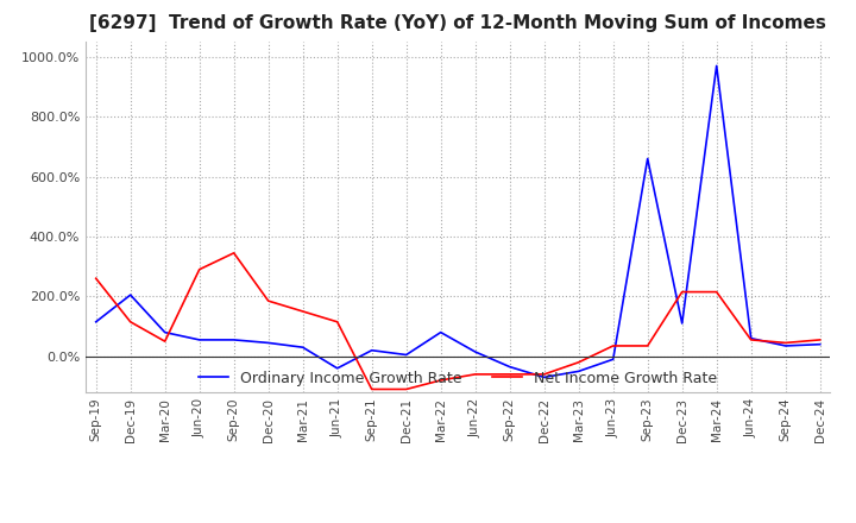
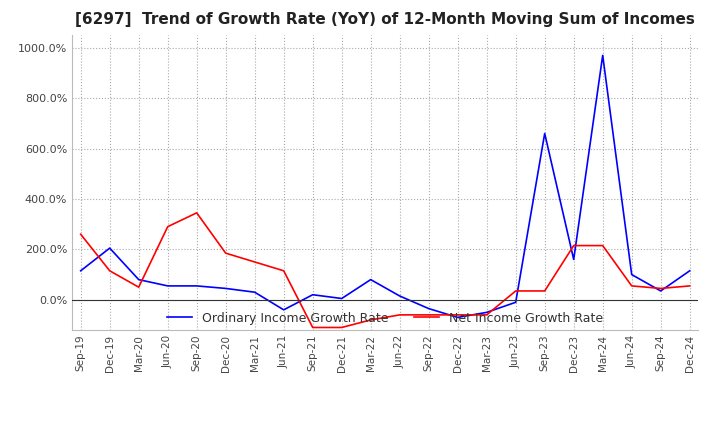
Net Income Growth Rate/Mar-23: -20% -> -60%
Ordinary Income Growth Rate/Dec-23: 110% -> 160%
Ordinary Income Growth Rate/Jun-24: 60% -> 100%
Ordinary Income Growth Rate/Dec-24: 40% -> 115%
